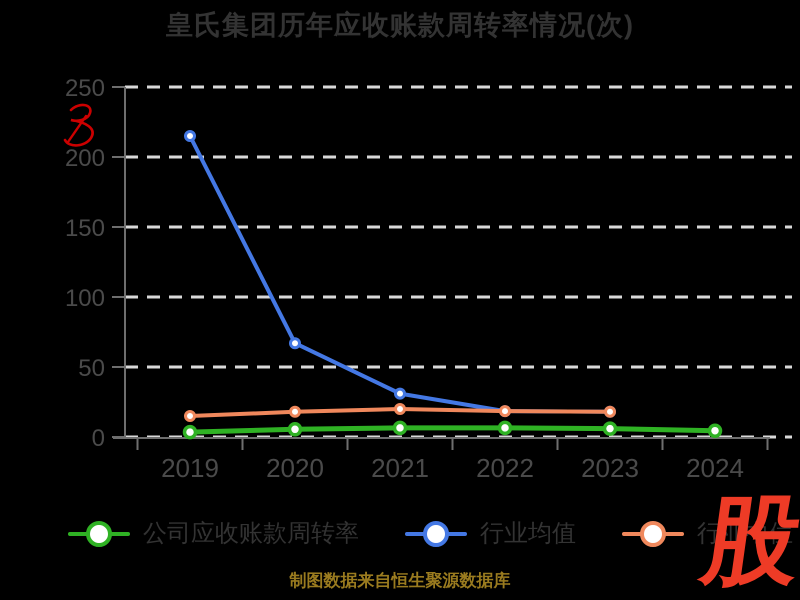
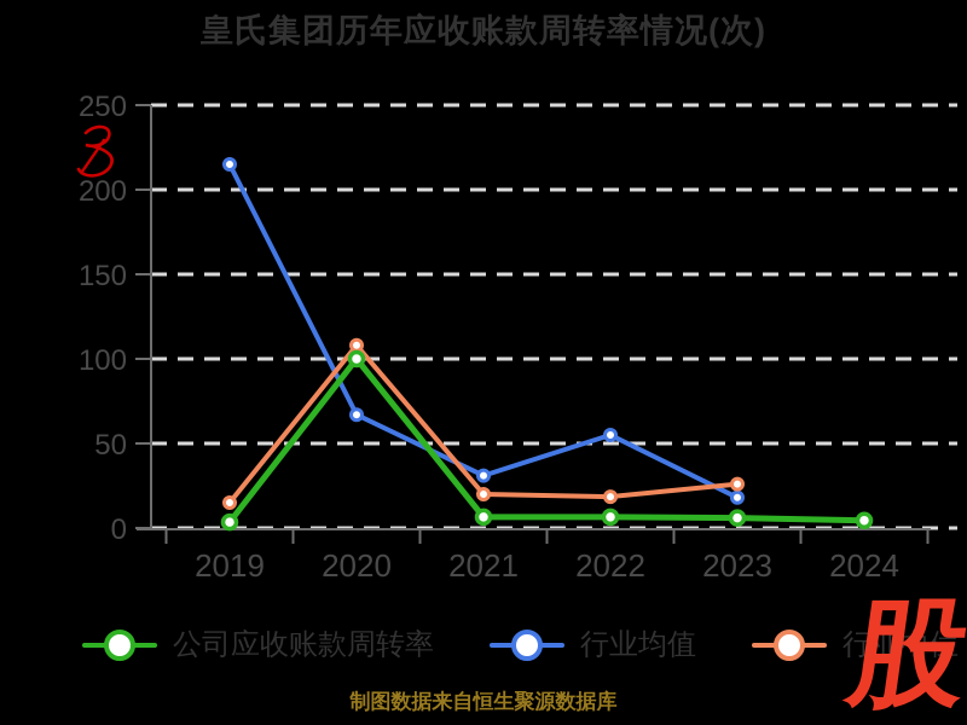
公司应收账款周转率/2020: 6 -> 100
行业中位/2020: 18 -> 108
行业均值/2022: 18 -> 55
行业中位/2023: 18 -> 26
